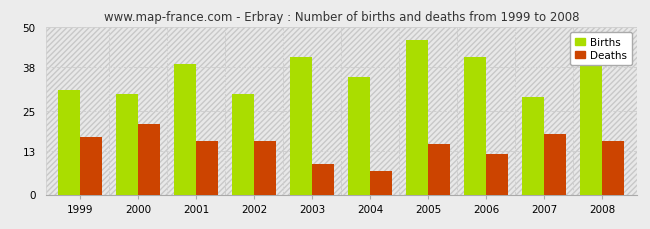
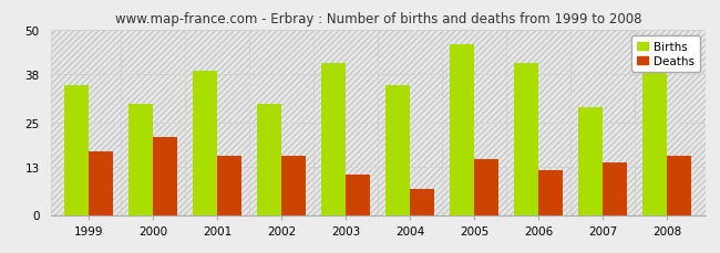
Births/1999: 31 -> 35
Deaths/2003: 9 -> 11
Deaths/2007: 18 -> 14
